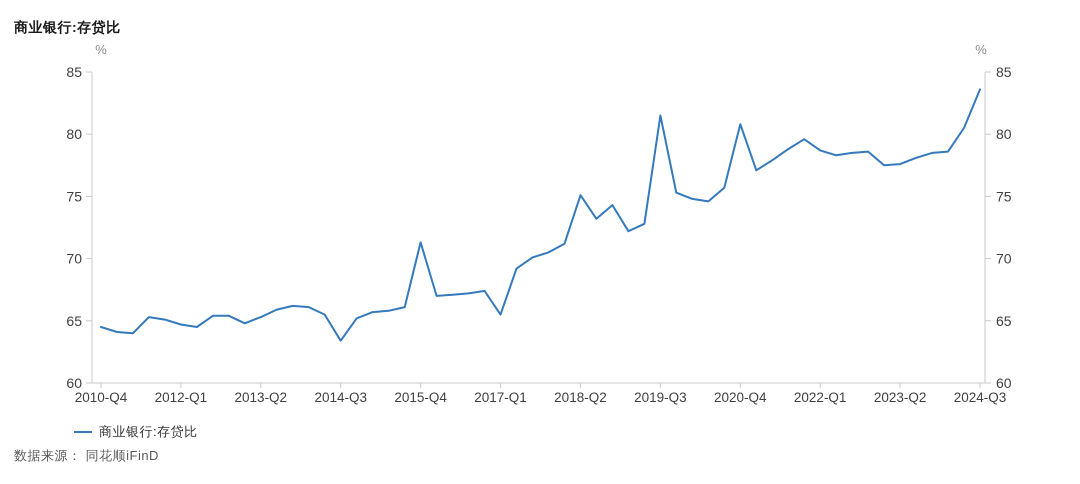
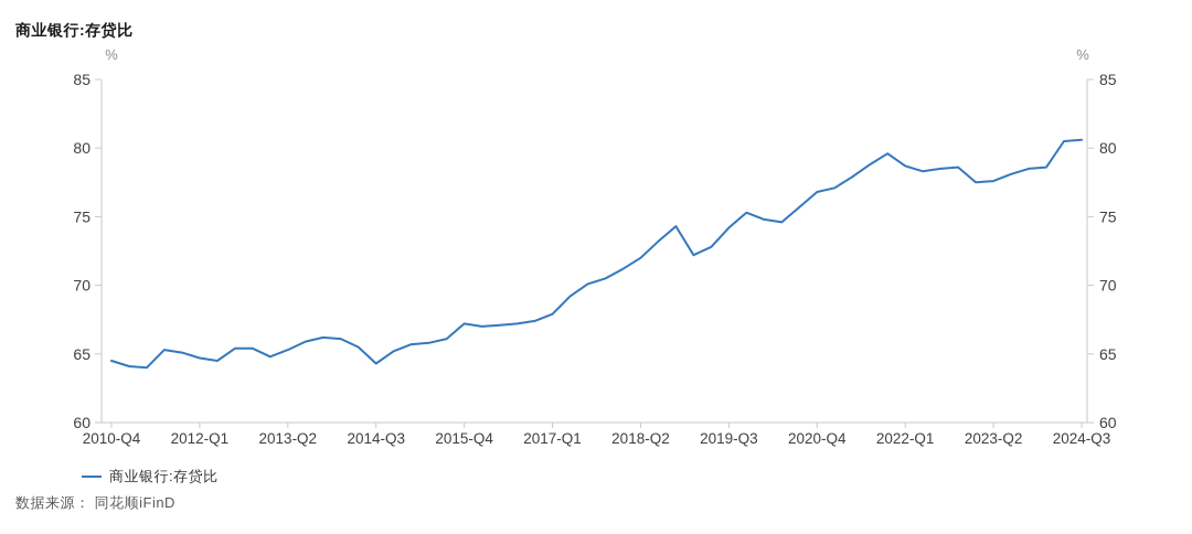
2014-Q3: 63.4 -> 64.3
2015-Q4: 71.3 -> 67.2
2017-Q1: 65.5 -> 67.9
2018-Q2: 75.1 -> 72.0
2019-Q3: 81.5 -> 74.2
2020-Q4: 80.8 -> 76.8
2024-Q3: 83.6 -> 80.6
